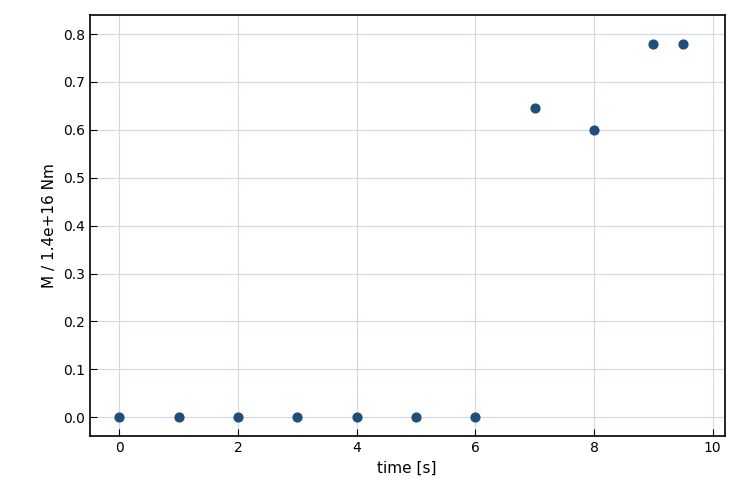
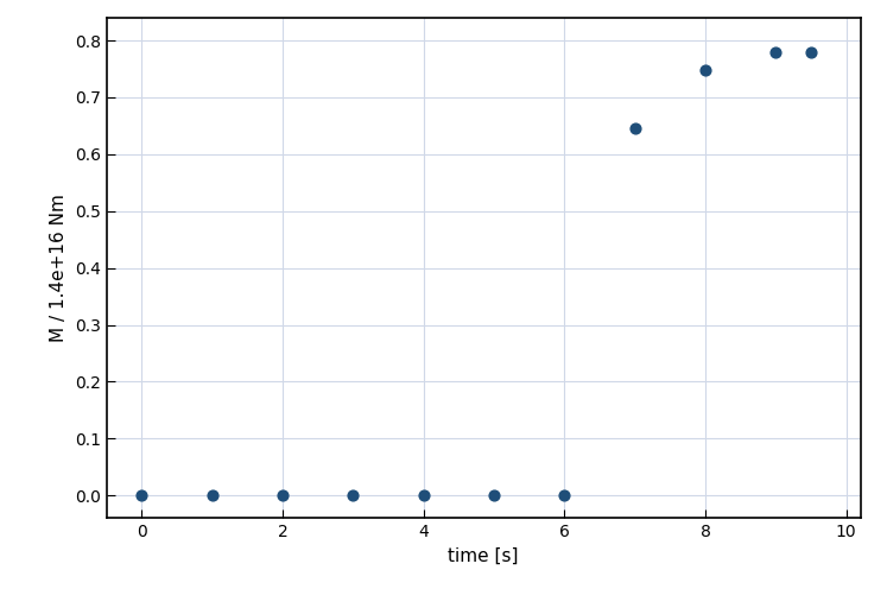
8: 0.600 -> 0.748
